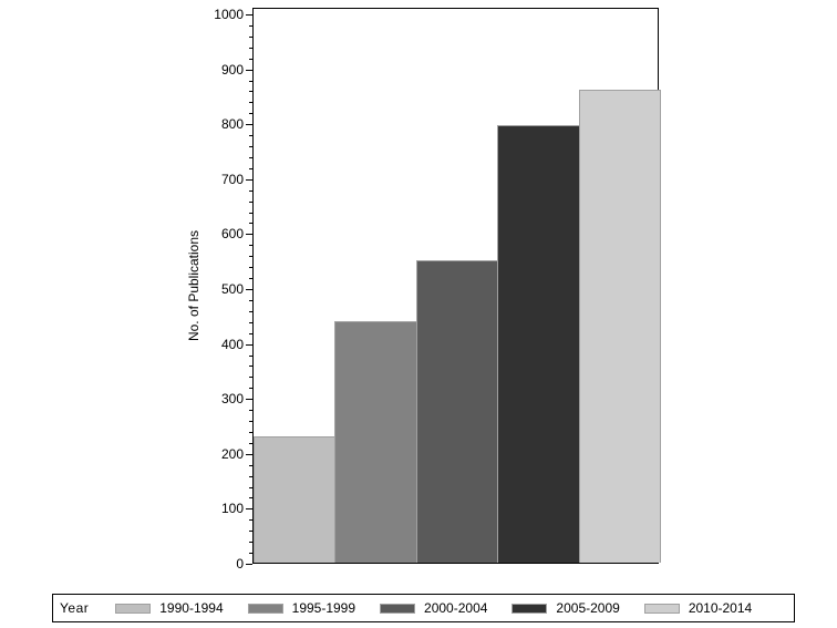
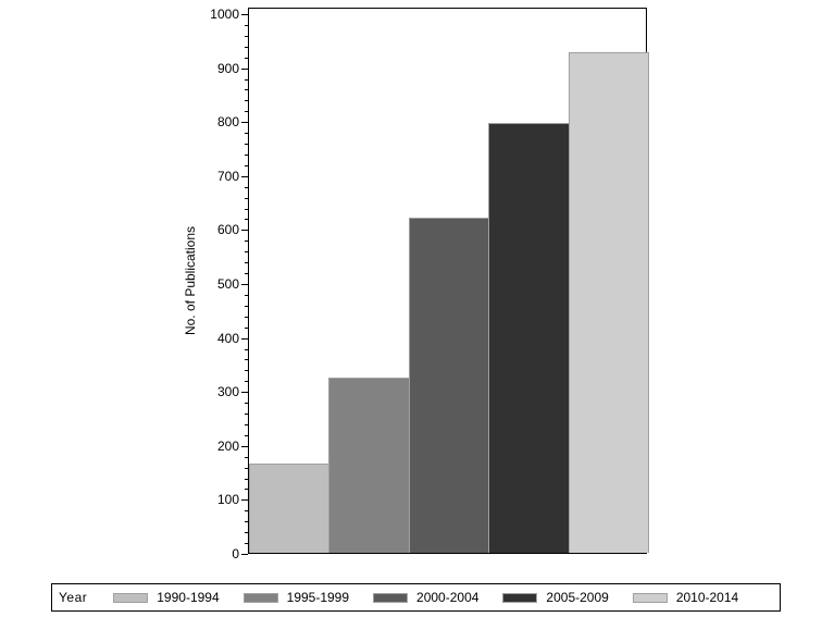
1990-1994: 230 -> 160
1995-1999: 440 -> 320
2000-2004: 550 -> 620
2010-2014: 860 -> 930
